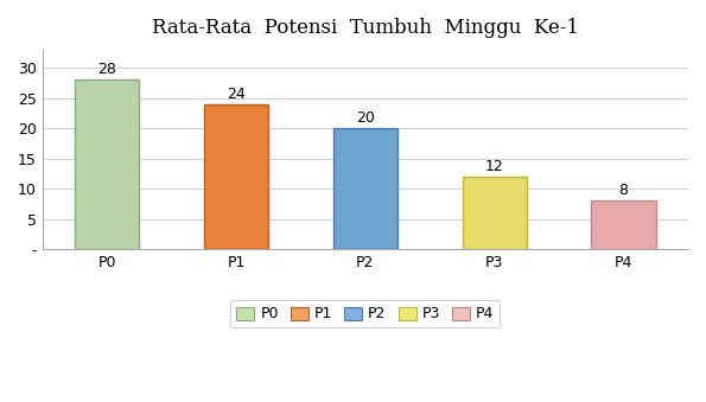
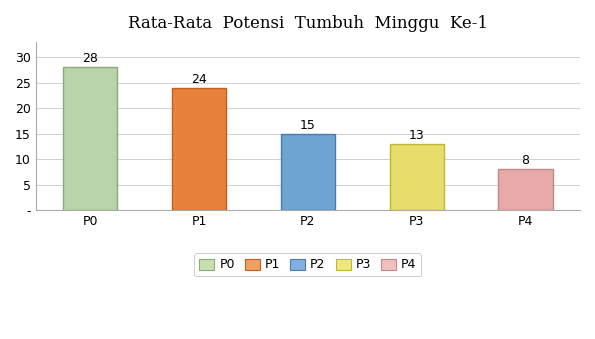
P2: 20 -> 15
P3: 12 -> 13
